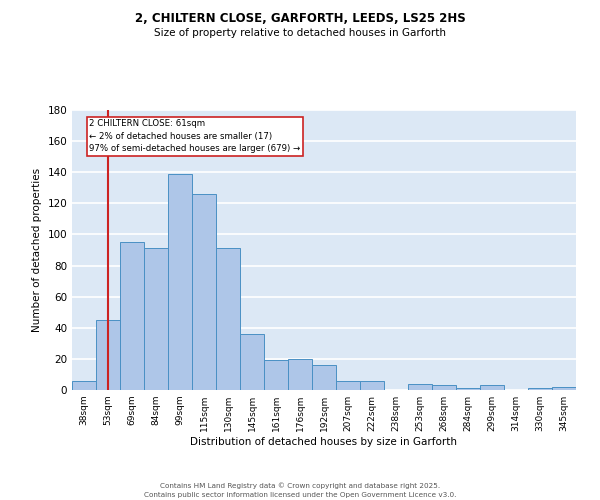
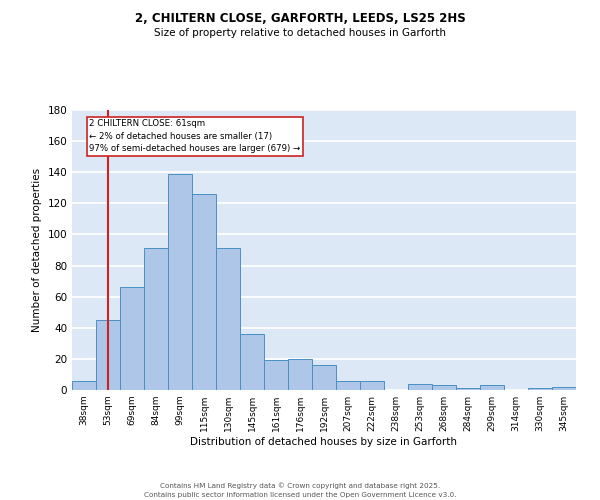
69sqm: 95 -> 66
